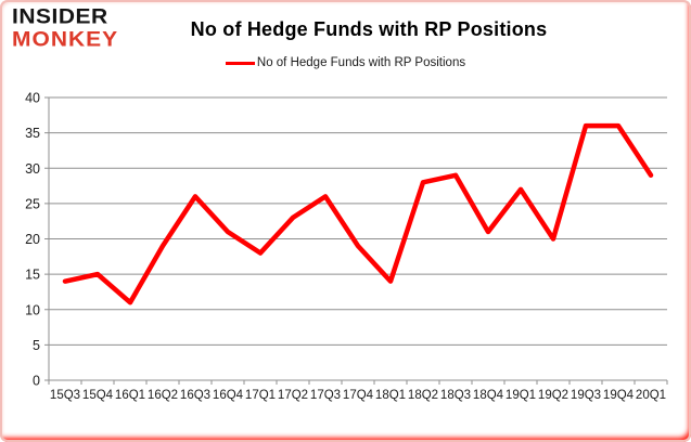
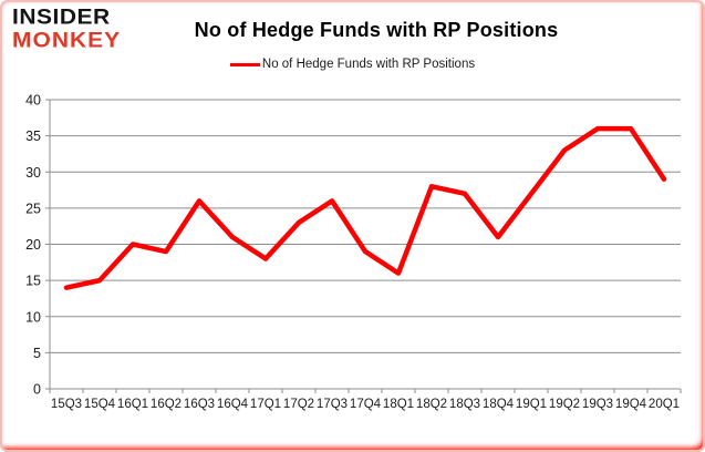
16Q1: 11 -> 20
18Q1: 14 -> 16
18Q3: 29 -> 27
19Q2: 20 -> 33
